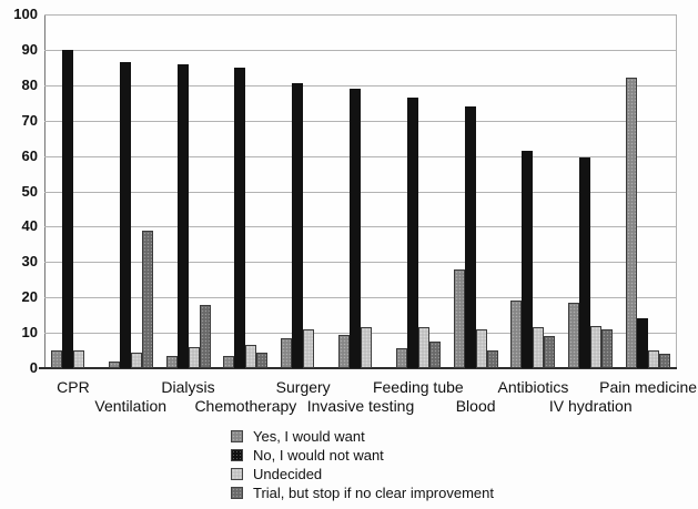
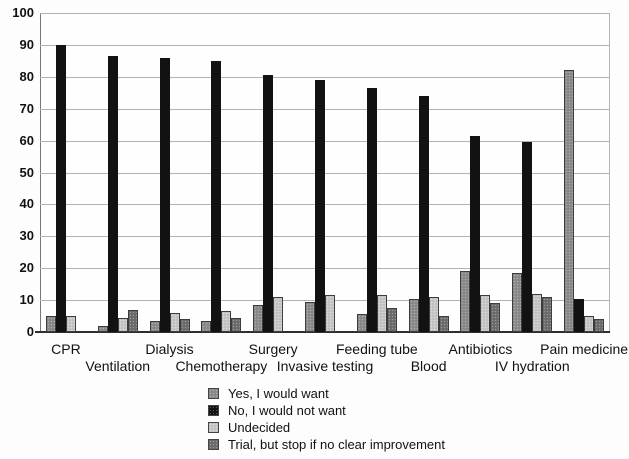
Trial, but stop if no clear improvement/Ventilation: 39 -> 7
Trial, but stop if no clear improvement/Dialysis: 18 -> 4
Yes, I would want/Blood: 28 -> 10
No, I would not want/Pain medicine: 14 -> 10
